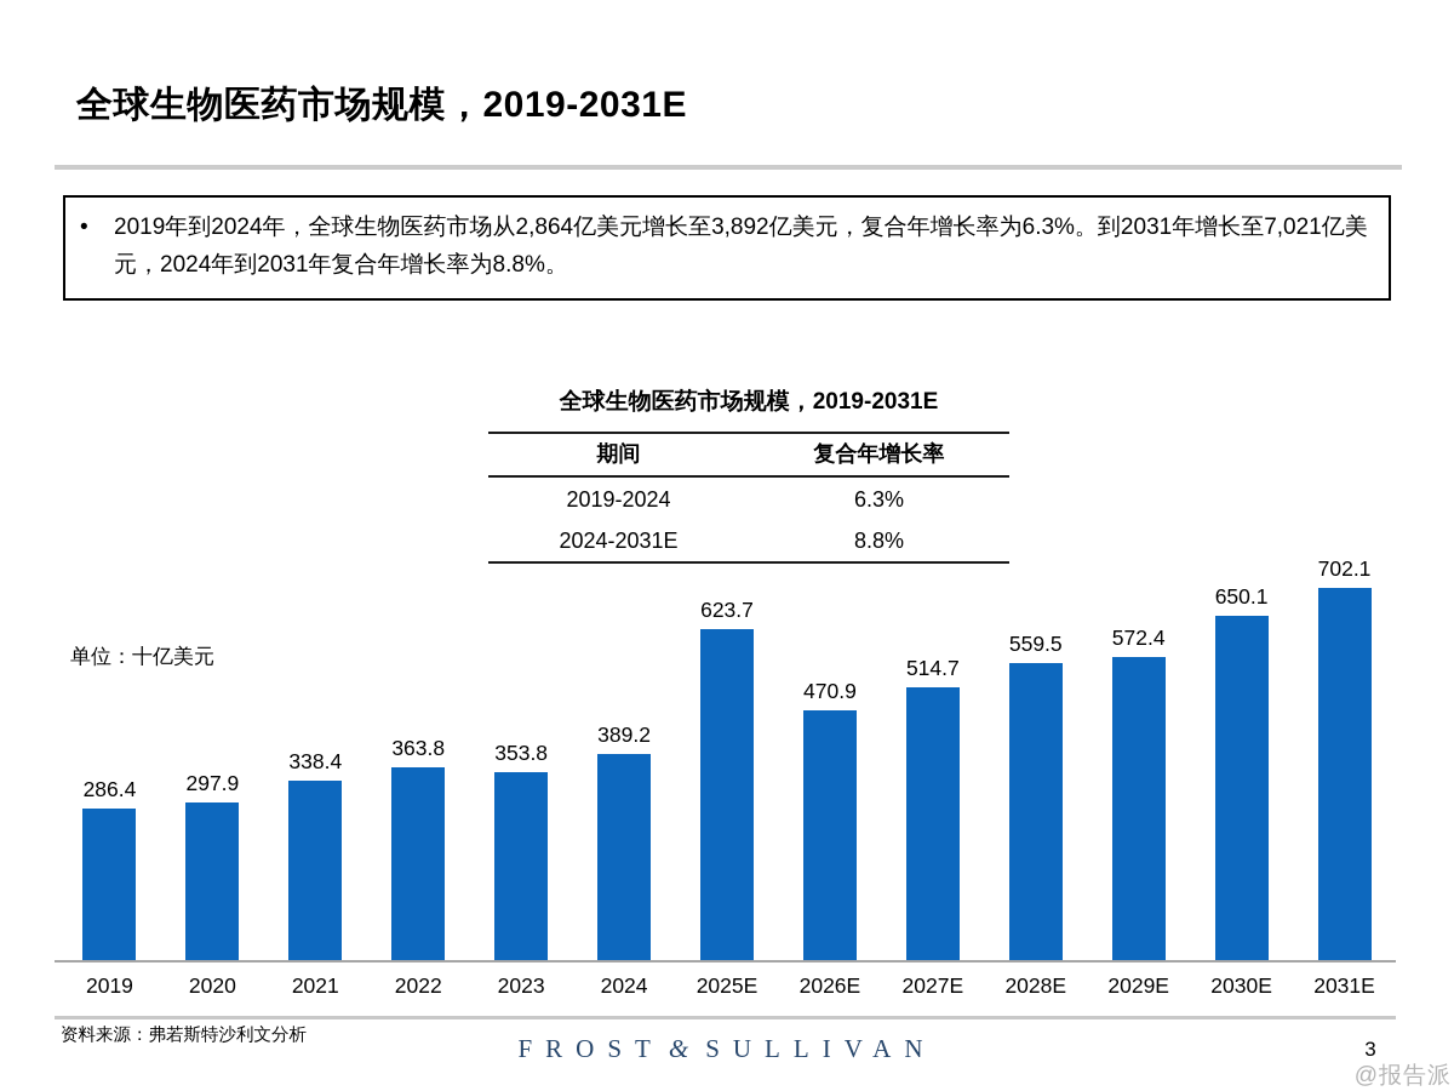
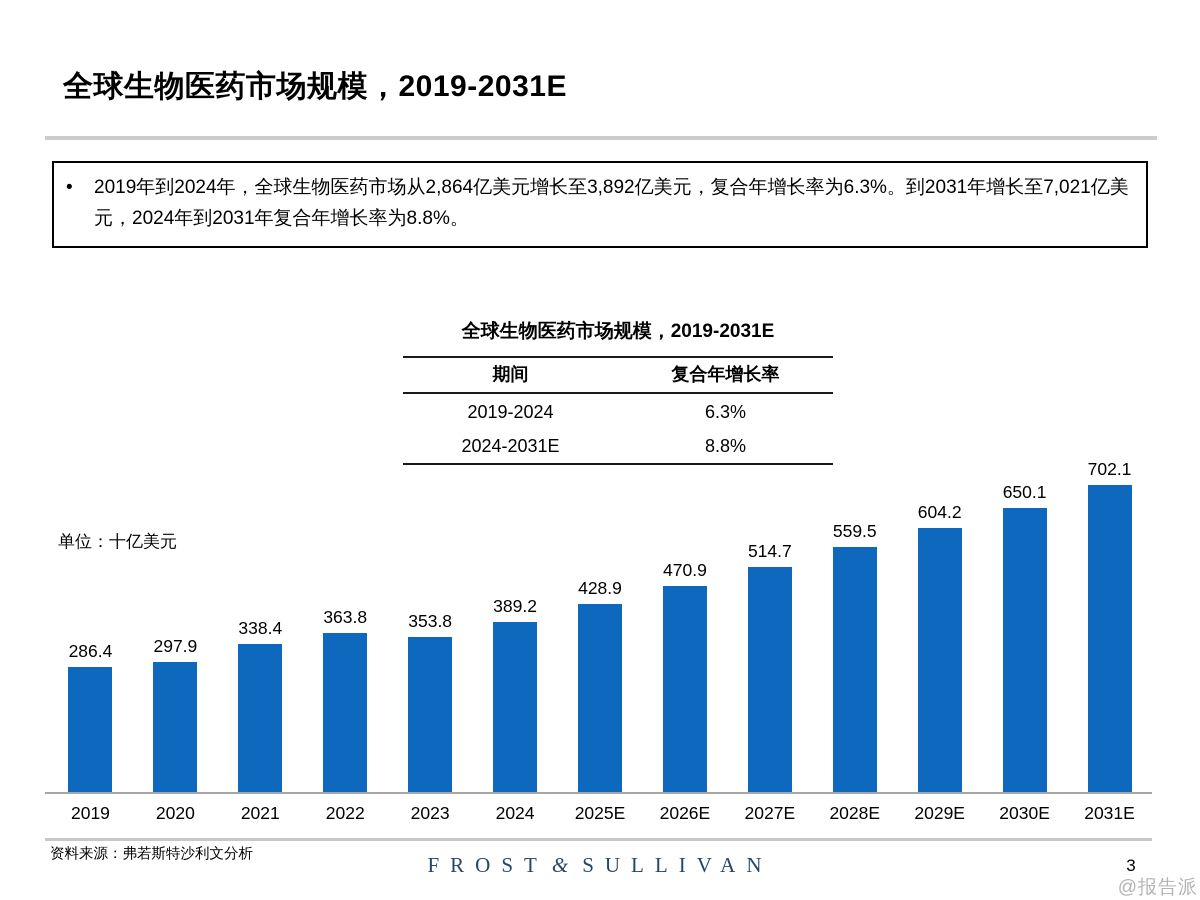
2025E: 623.7 -> 428.9
2029E: 572.4 -> 604.2
